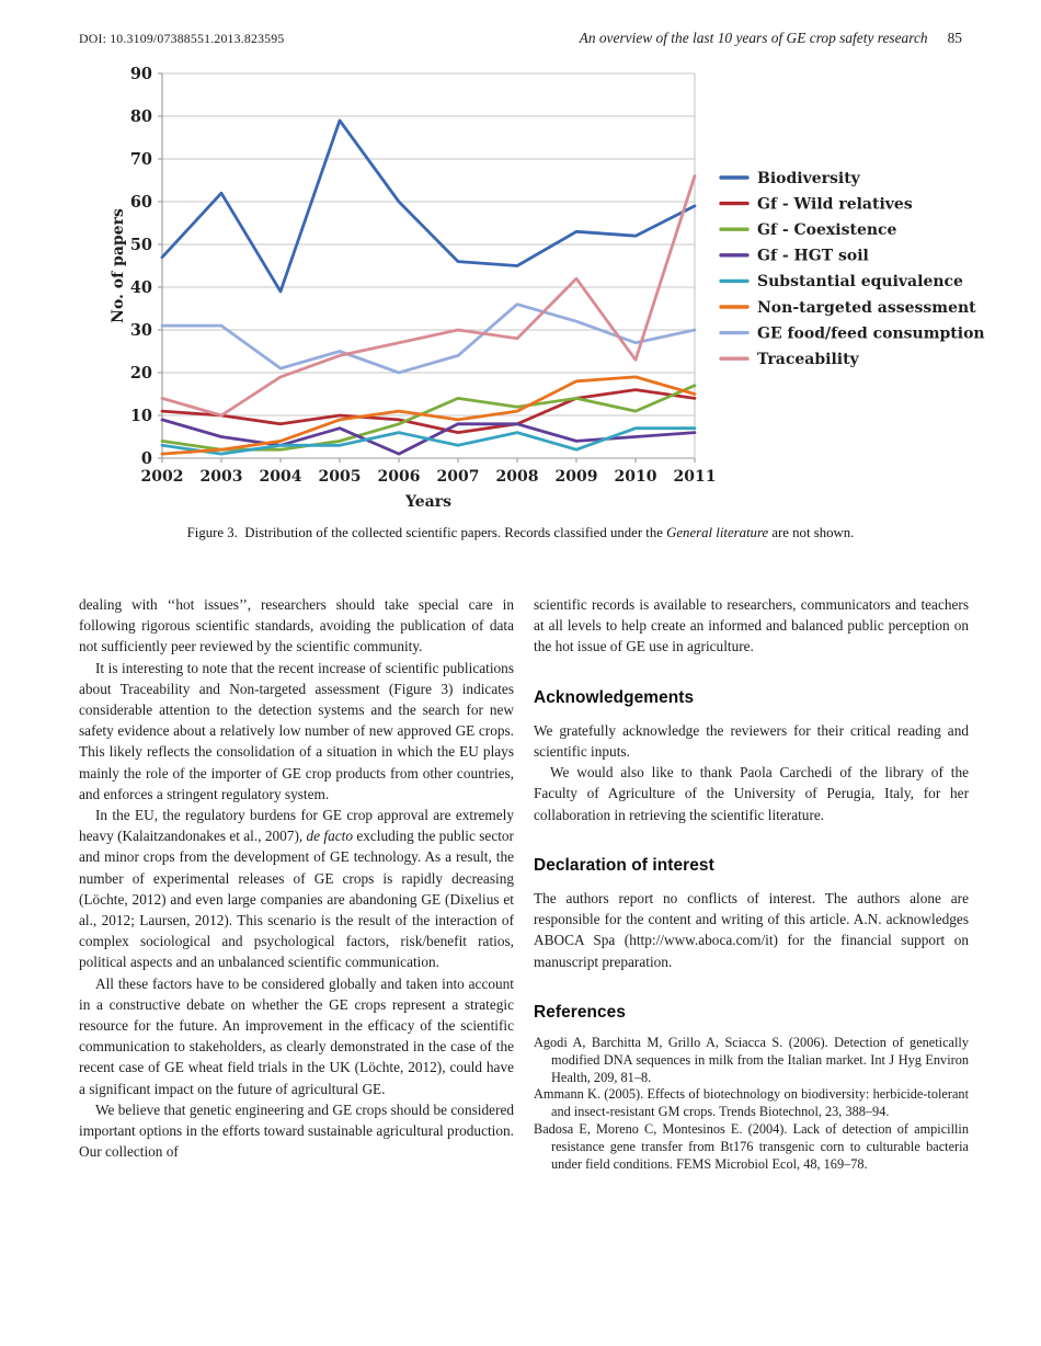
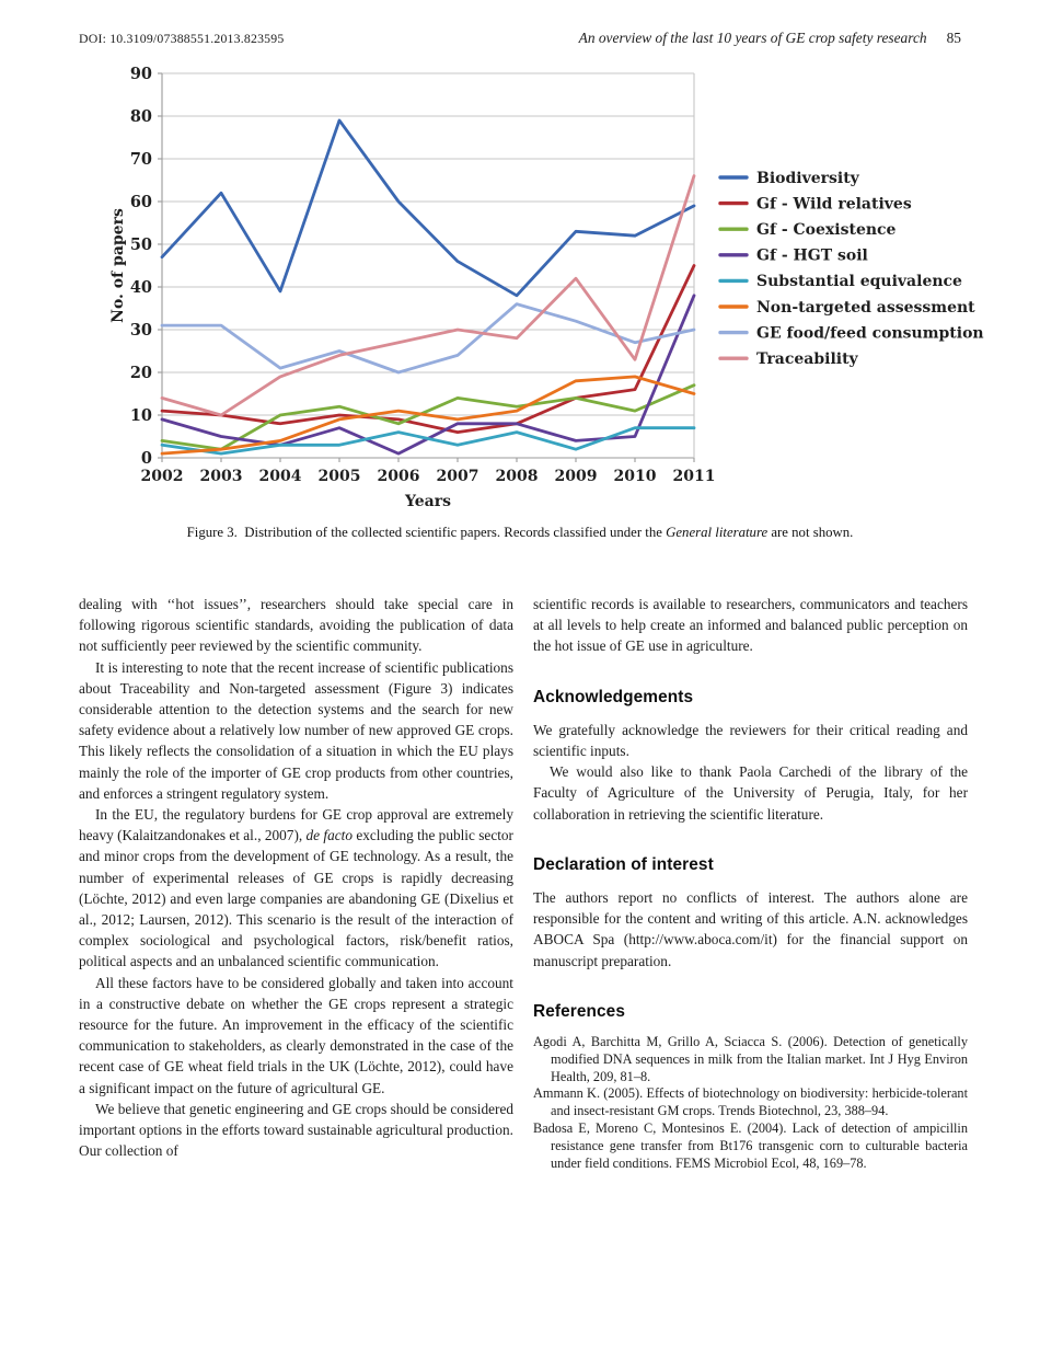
Gf - Coexistence/2004: 2 -> 10
Gf - Coexistence/2005: 4 -> 12
Biodiversity/2008: 45 -> 38
Gf - Wild relatives/2011: 14 -> 45
Gf - HGT soil/2011: 6 -> 38
